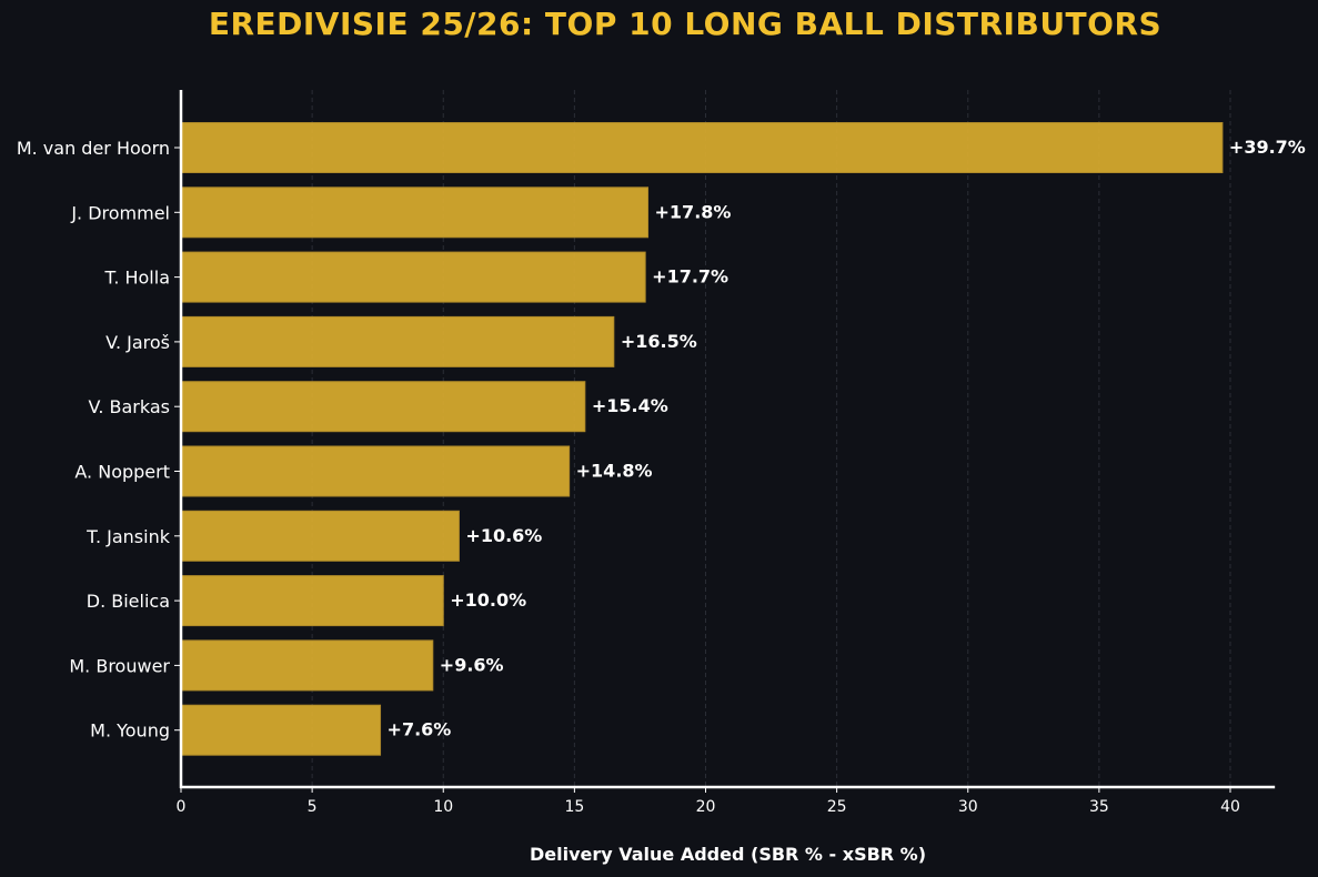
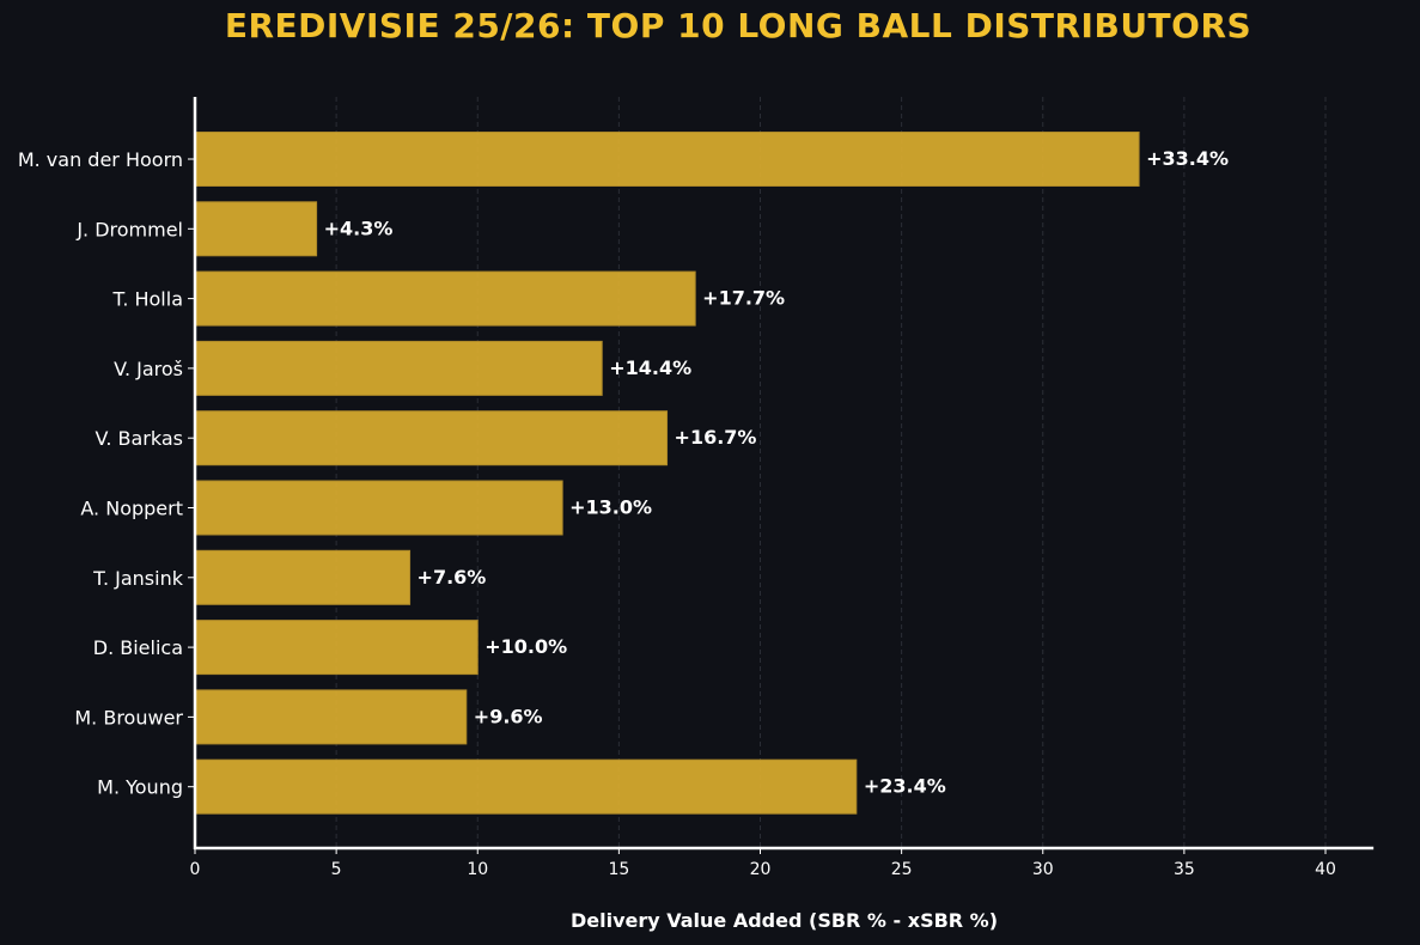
M. van der Hoorn: +39.7% -> +33.4%
J. Drommel: +17.8% -> +4.3%
V. Jaroš: +16.5% -> +14.4%
V. Barkas: +15.4% -> +16.7%
A. Noppert: +14.8% -> +13.0%
T. Jansink: +10.6% -> +7.6%
M. Young: +7.6% -> +23.4%
